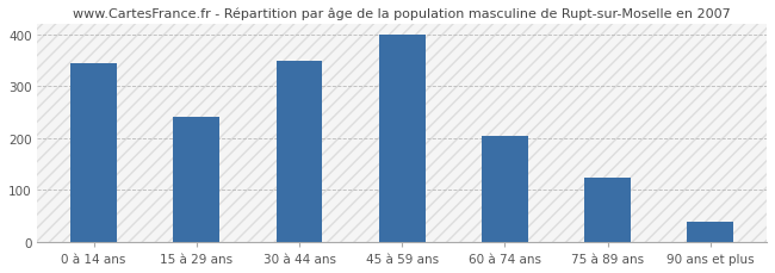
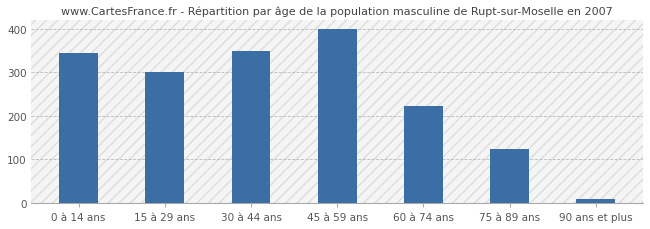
15 à 29 ans: 240 -> 300
60 à 74 ans: 205 -> 222
90 ans et plus: 40 -> 10
